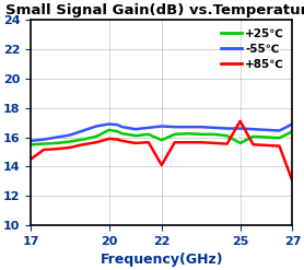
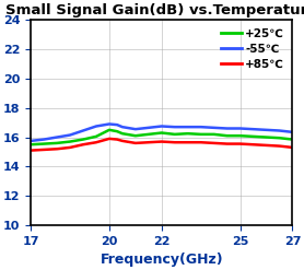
+85℃/17: 14.5 -> 15.1
+25℃/22: 15.8 -> 16.3
+85℃/22: 14.1 -> 15.7
+25℃/25: 15.6 -> 16.1
+85℃/25: 17.1 -> 15.6
+25℃/27: 16.4 -> 15.8
-55℃/27: 16.9 -> 16.4
+85℃/27: 13.0 -> 15.3
